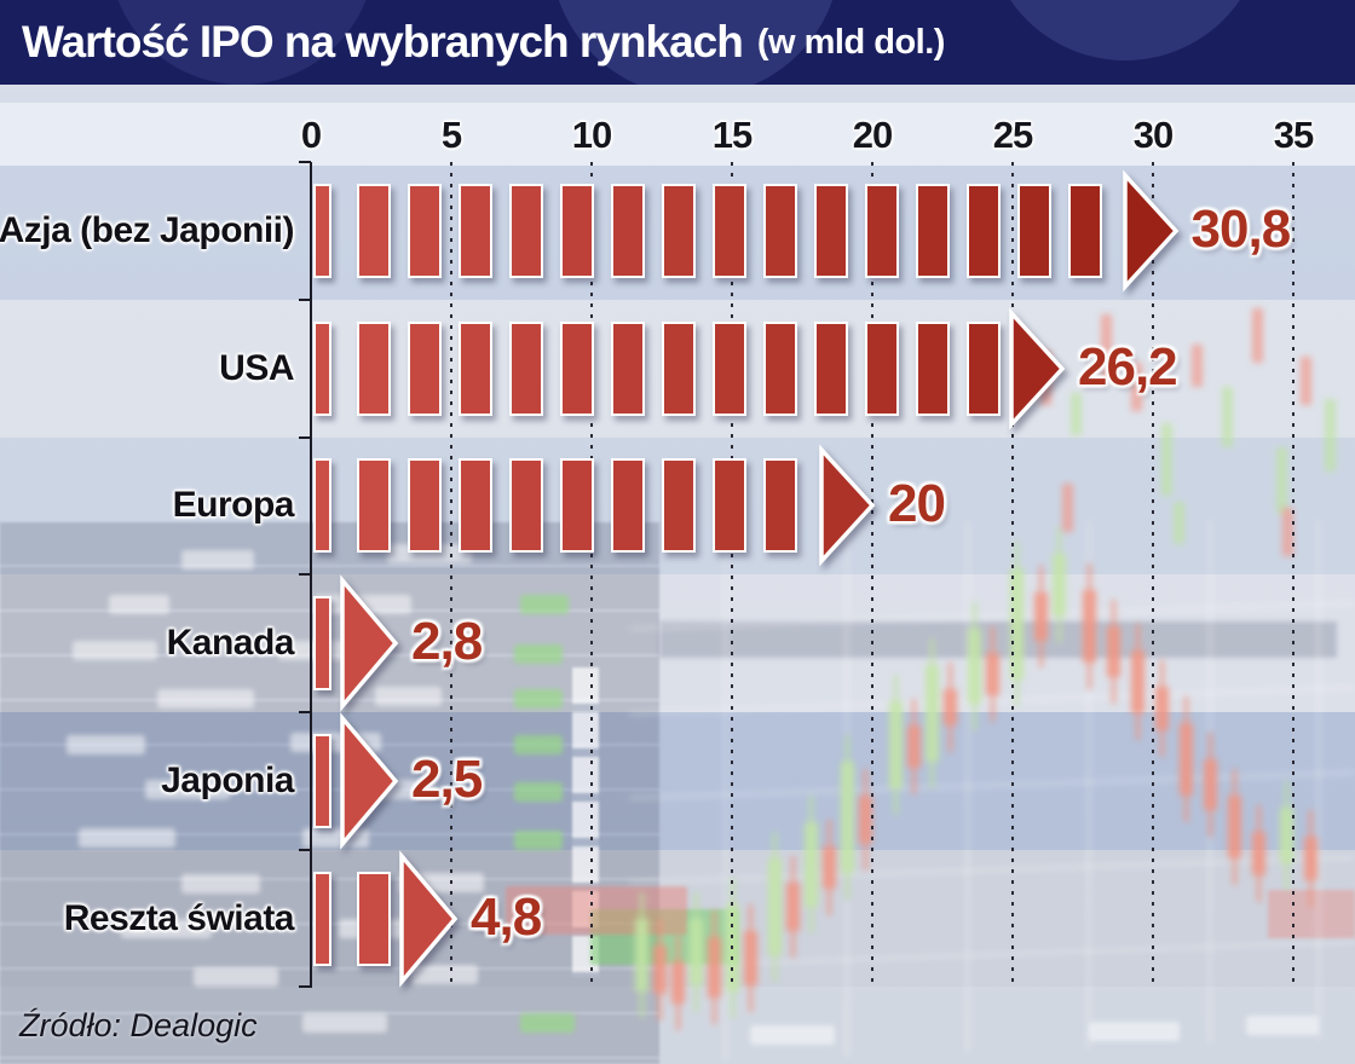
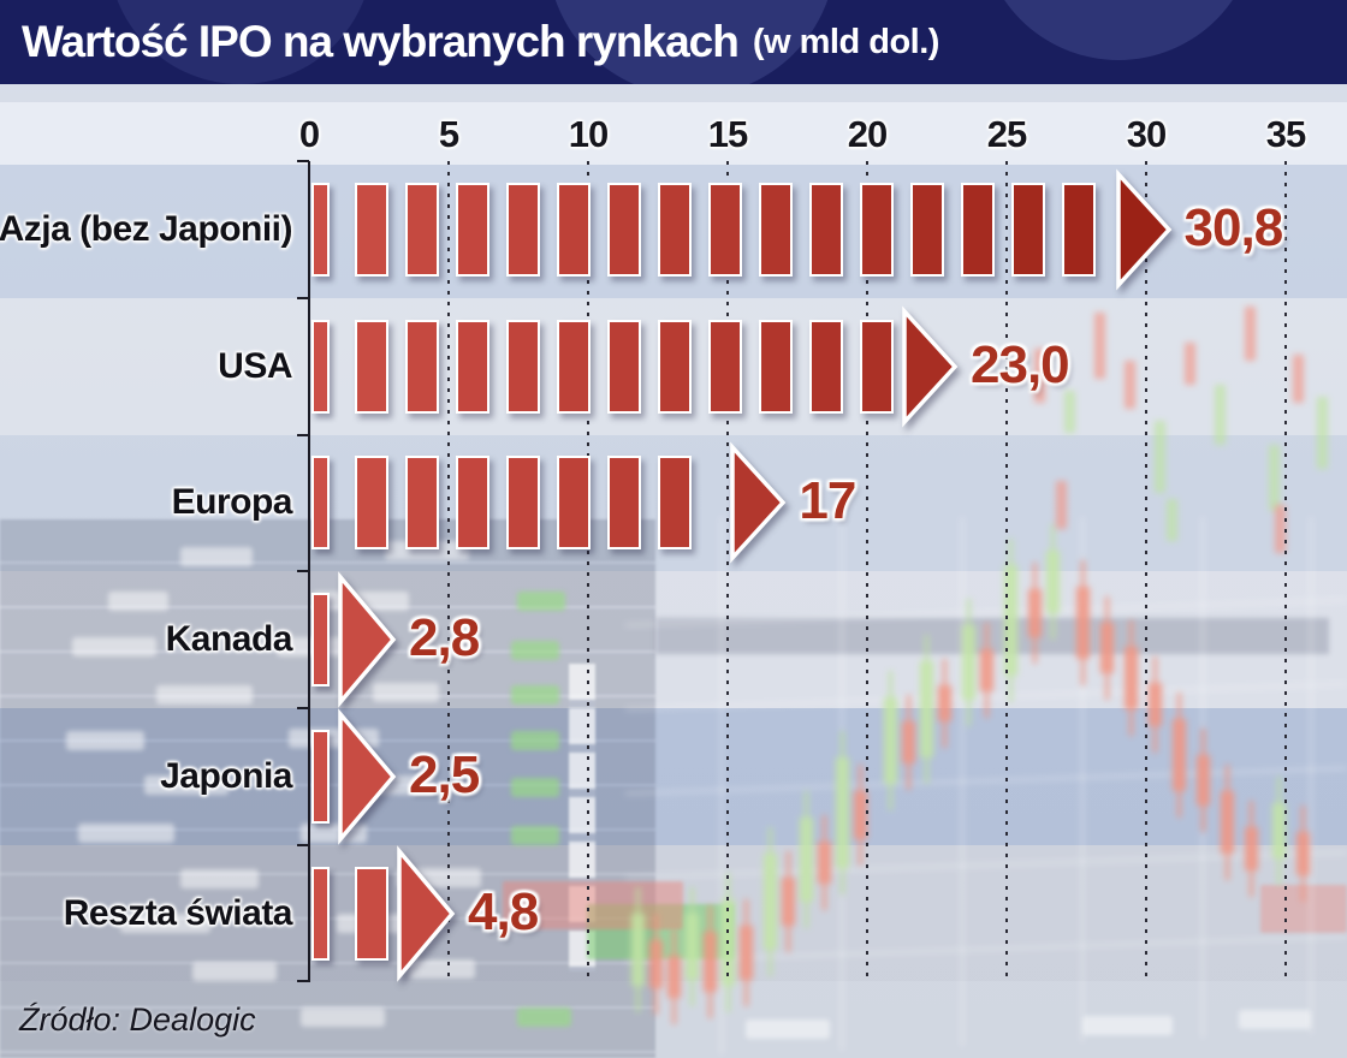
USA: 26,2 -> 23,0
Europa: 20 -> 17
